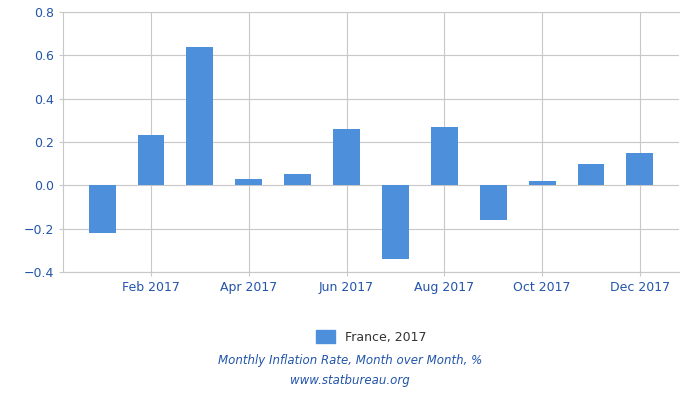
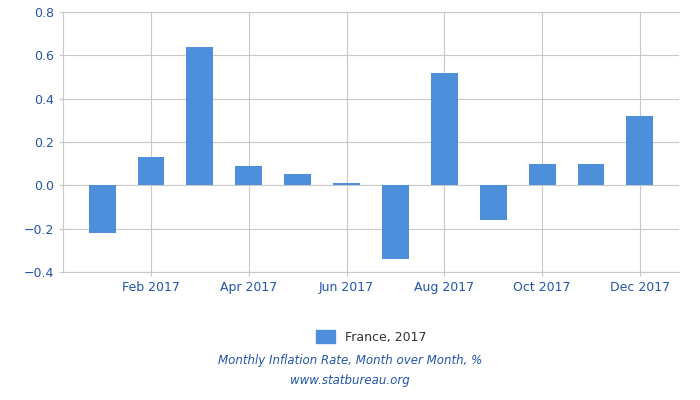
Feb 2017: 0.23 -> 0.13
Apr 2017: 0.03 -> 0.09
Jun 2017: 0.26 -> 0.01
Aug 2017: 0.27 -> 0.52
Oct 2017: 0.02 -> 0.10
Dec 2017: 0.15 -> 0.32
